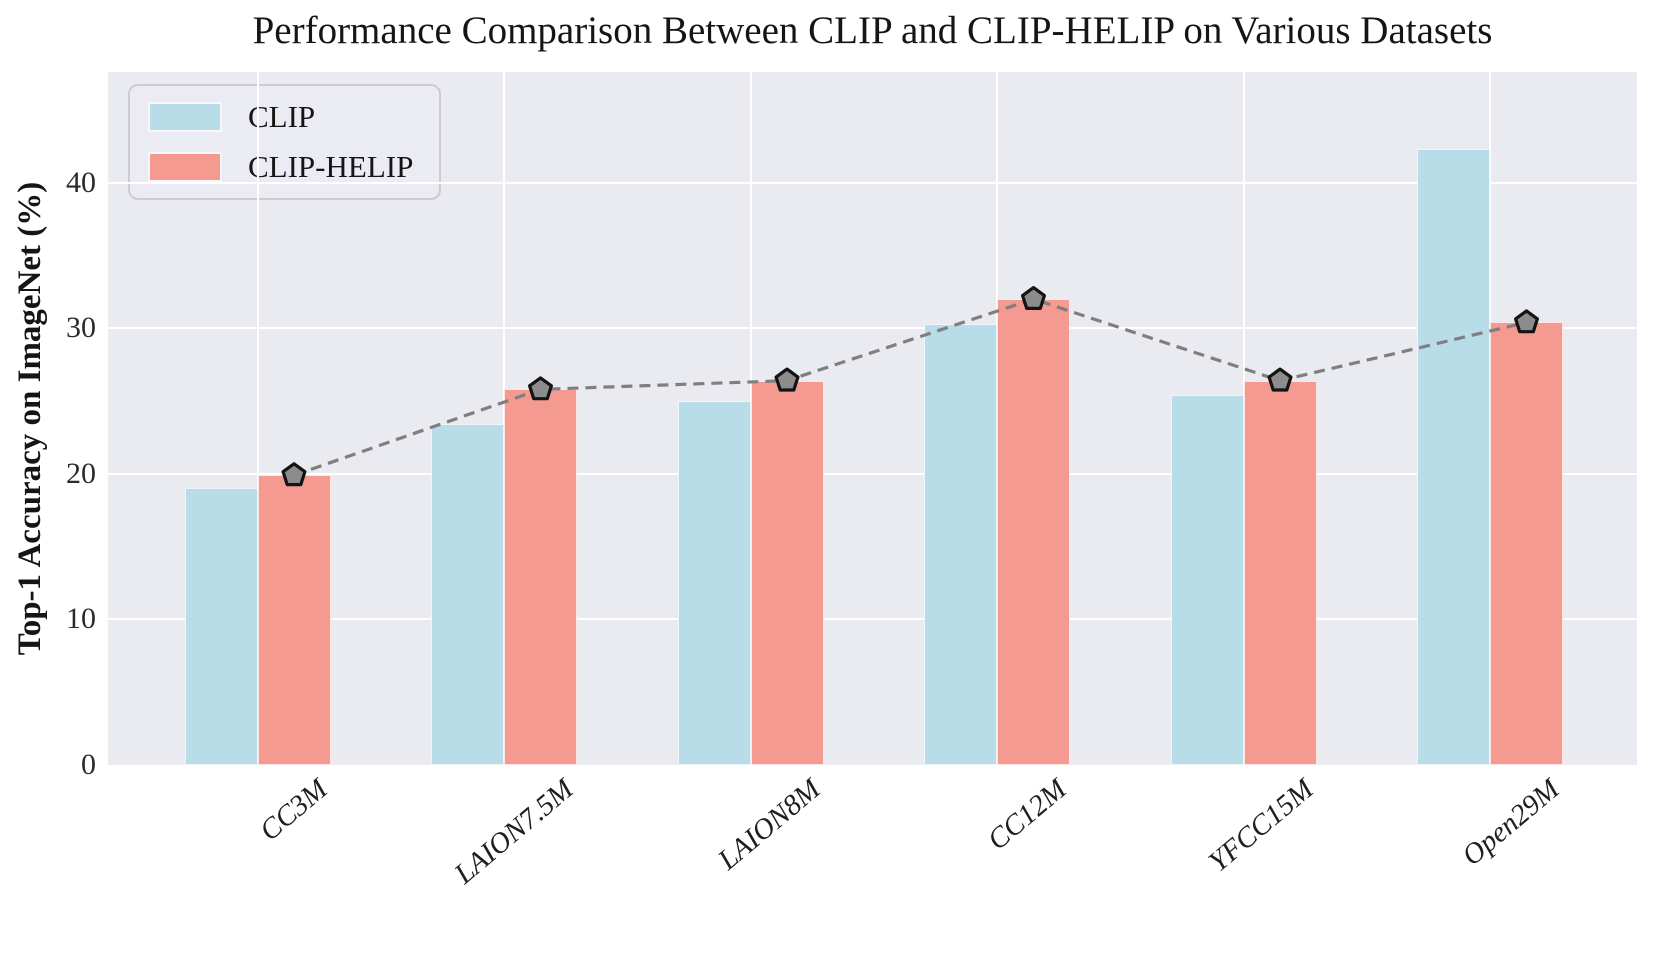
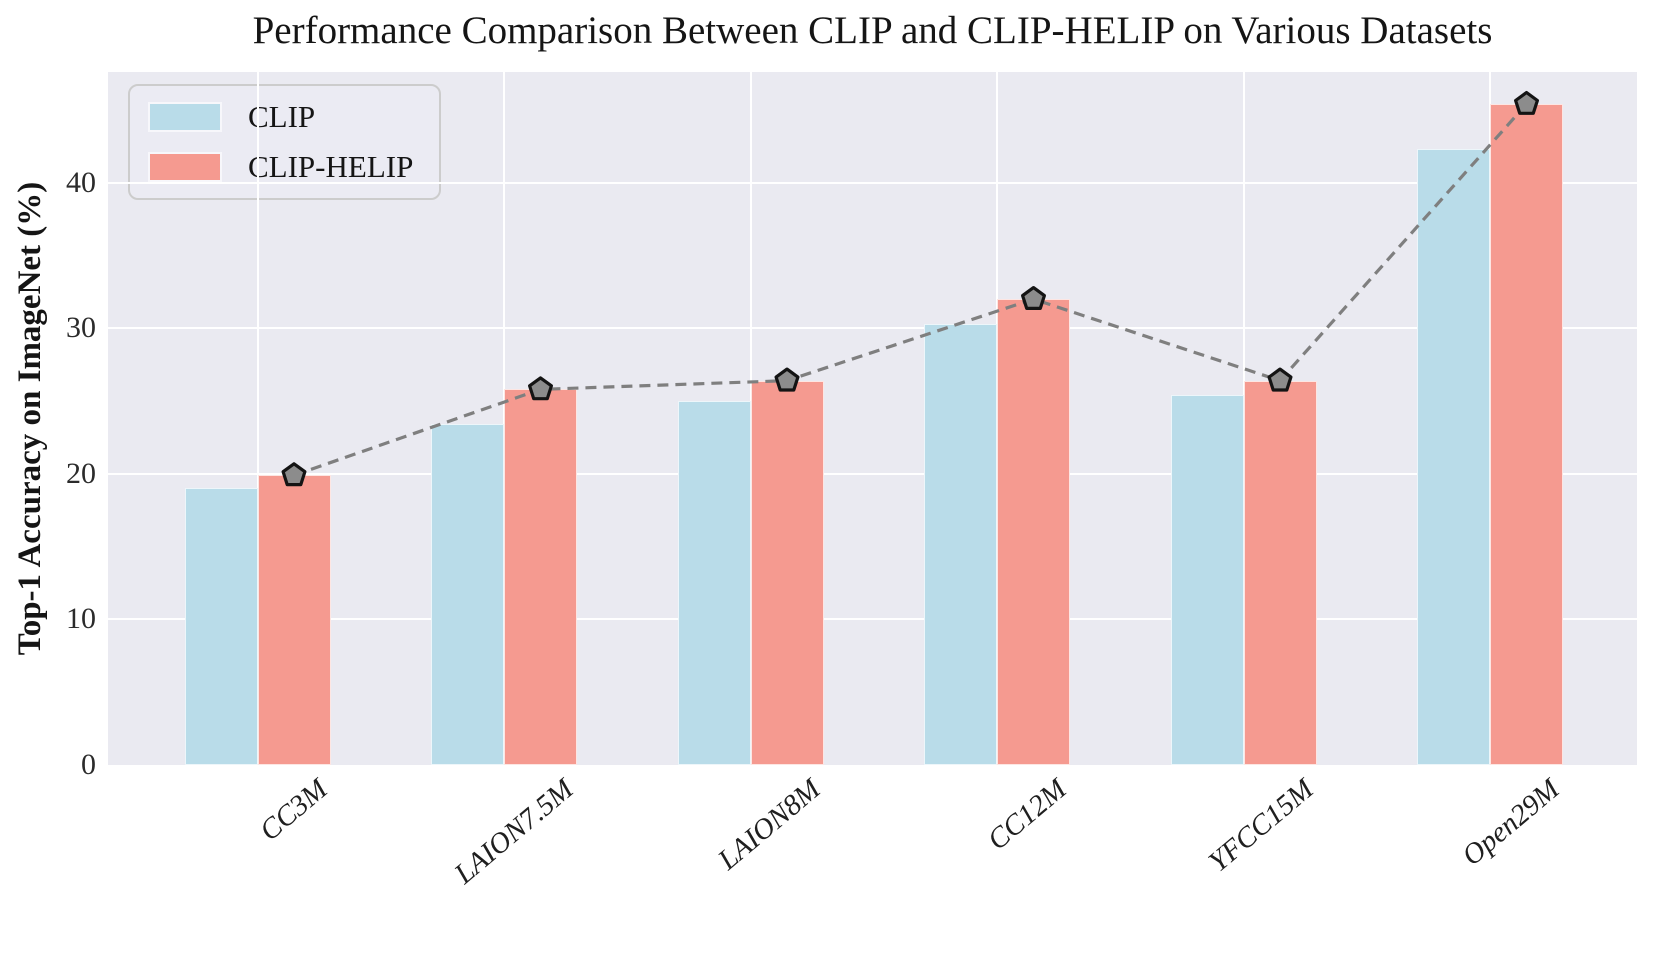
CLIP-HELIP/Open29M: 30.4 -> 45.4
